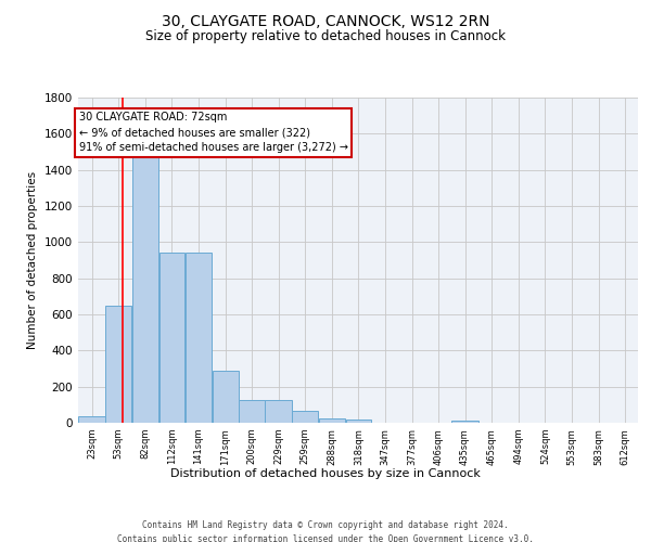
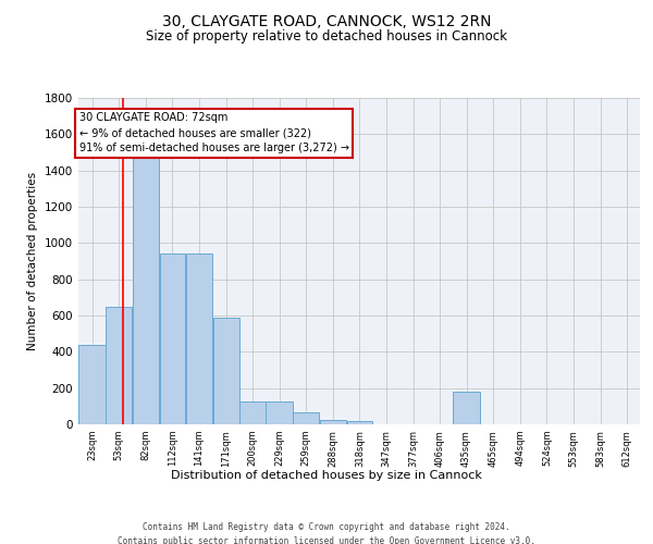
23sqm: 40 -> 440
171sqm: 290 -> 590
435sqm: 20 -> 180
